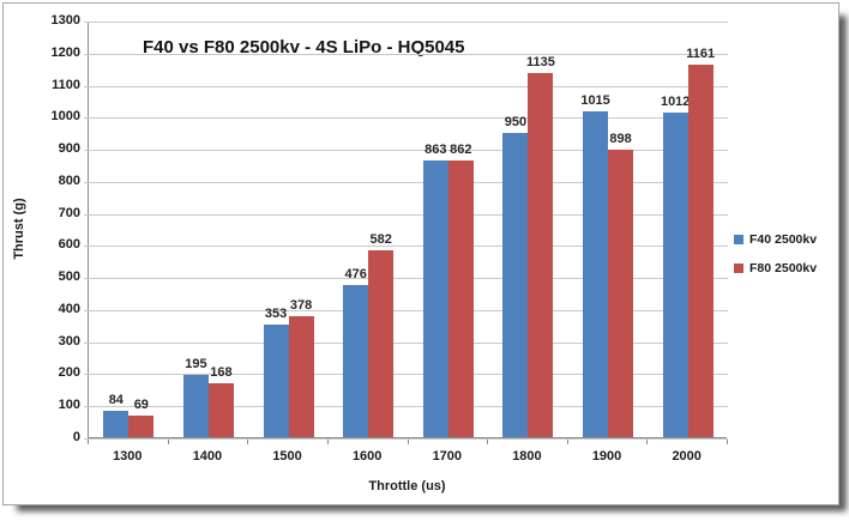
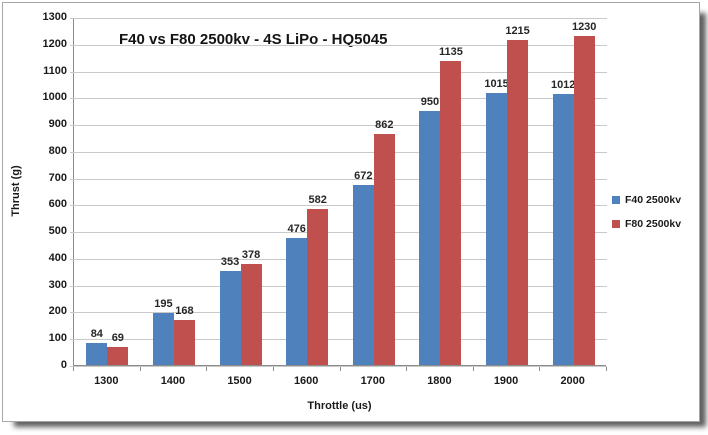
F40 2500kv/1700: 863 -> 672
F80 2500kv/1900: 898 -> 1215
F80 2500kv/2000: 1161 -> 1230
